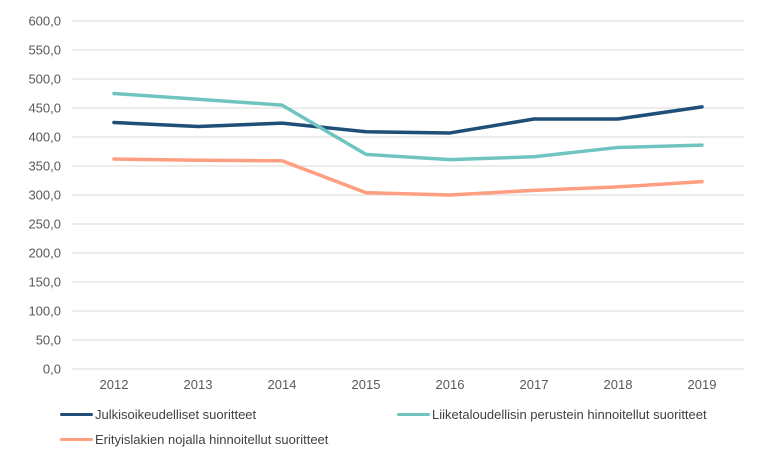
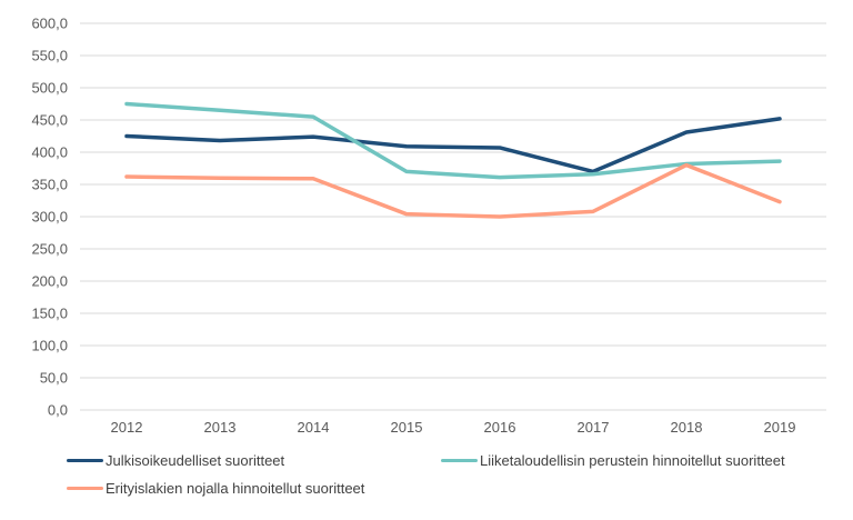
Julkisoikeudelliset suoritteet/2017: 430 -> 370
Erityislakien nojalla hinnoitellut suoritteet/2018: 310 -> 380
